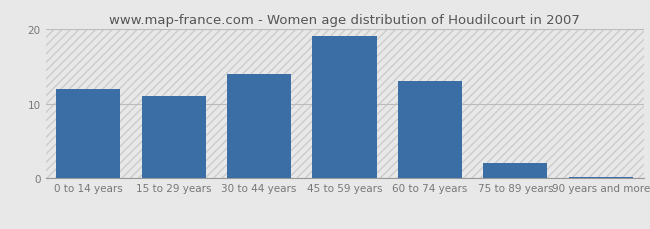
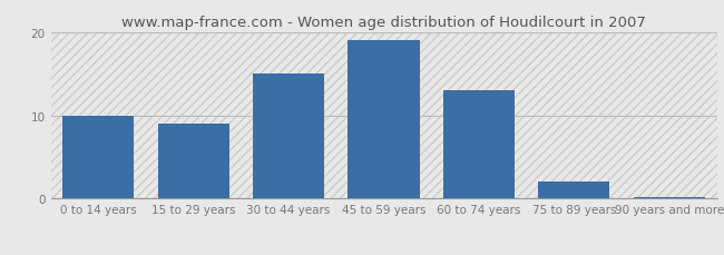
0 to 14 years: 12.0 -> 10.0
15 to 29 years: 11.0 -> 9.0
30 to 44 years: 14.0 -> 15.0
